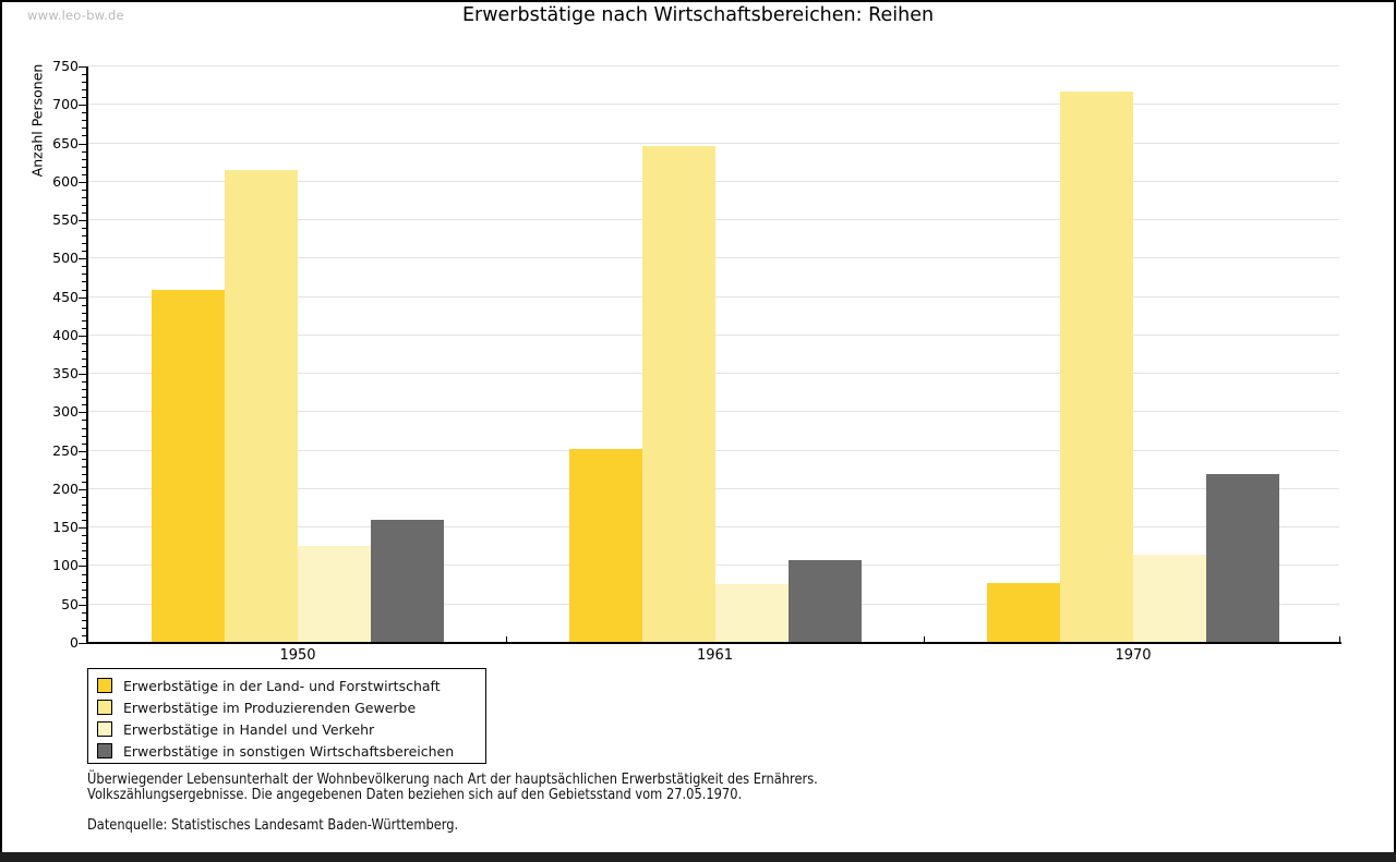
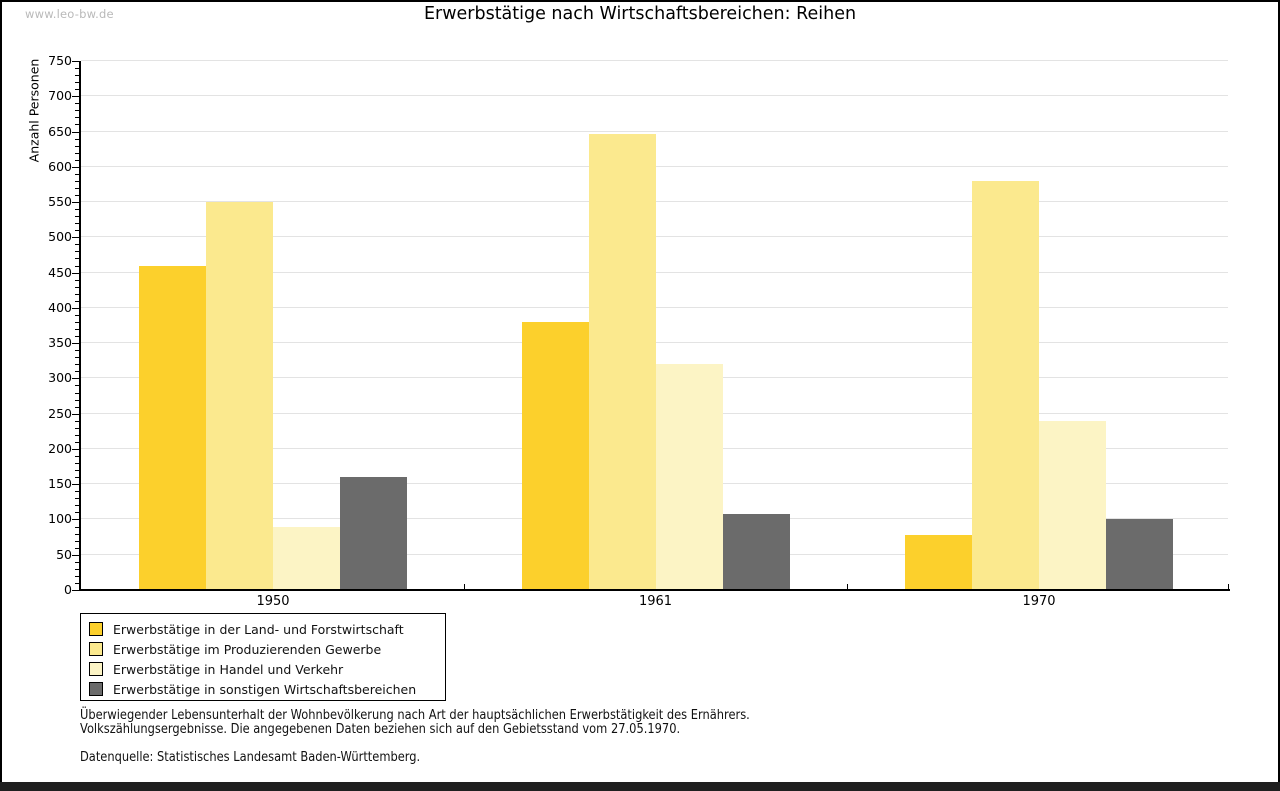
Erwerbstätige im Produzierenden Gewerbe/1950: 620 -> 550
Erwerbstätige in Handel und Verkehr/1950: 130 -> 90
Erwerbstätige in der Land- und Forstwirtschaft/1961: 250 -> 380
Erwerbstätige in Handel und Verkehr/1961: 80 -> 320
Erwerbstätige im Produzierenden Gewerbe/1970: 720 -> 580
Erwerbstätige in Handel und Verkehr/1970: 120 -> 240
Erwerbstätige in sonstigen Wirtschaftsbereichen/1970: 220 -> 100
